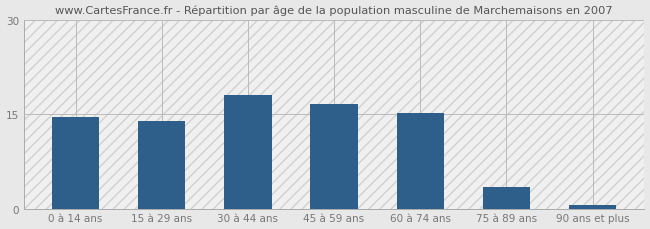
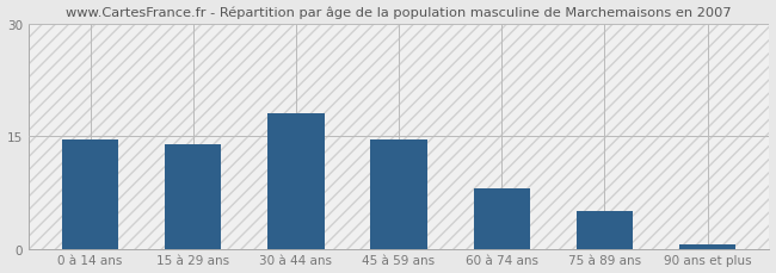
45 à 59 ans: 16.6 -> 14.5
60 à 74 ans: 15.2 -> 8.0
75 à 89 ans: 3.4 -> 5.0
